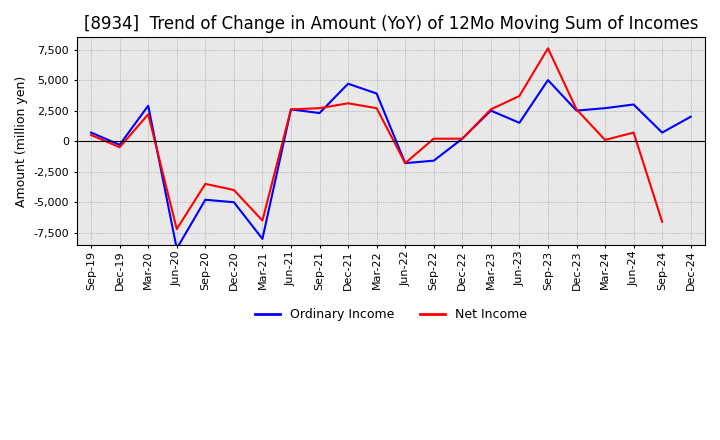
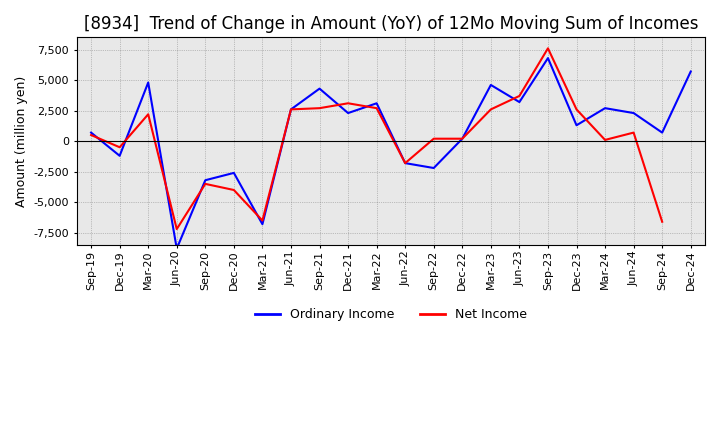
Ordinary Income/Dec-19: -300 -> -1,200
Ordinary Income/Mar-20: 2,900 -> 4,800
Ordinary Income/Sep-20: -4,800 -> -3,200
Ordinary Income/Dec-20: -5,000 -> -2,600
Ordinary Income/Mar-21: -8,000 -> -6,800
Ordinary Income/Sep-21: 2,300 -> 4,300
Ordinary Income/Dec-21: 4,700 -> 2,300
Ordinary Income/Mar-22: 3,900 -> 3,100
Ordinary Income/Sep-22: -1,600 -> -2,200
Ordinary Income/Mar-23: 2,500 -> 4,600
Ordinary Income/Jun-23: 1,500 -> 3,200
Ordinary Income/Sep-23: 5,000 -> 6,800
Ordinary Income/Dec-23: 2,500 -> 1,300
Ordinary Income/Jun-24: 3,000 -> 2,300
Ordinary Income/Dec-24: 2,000 -> 5,700
